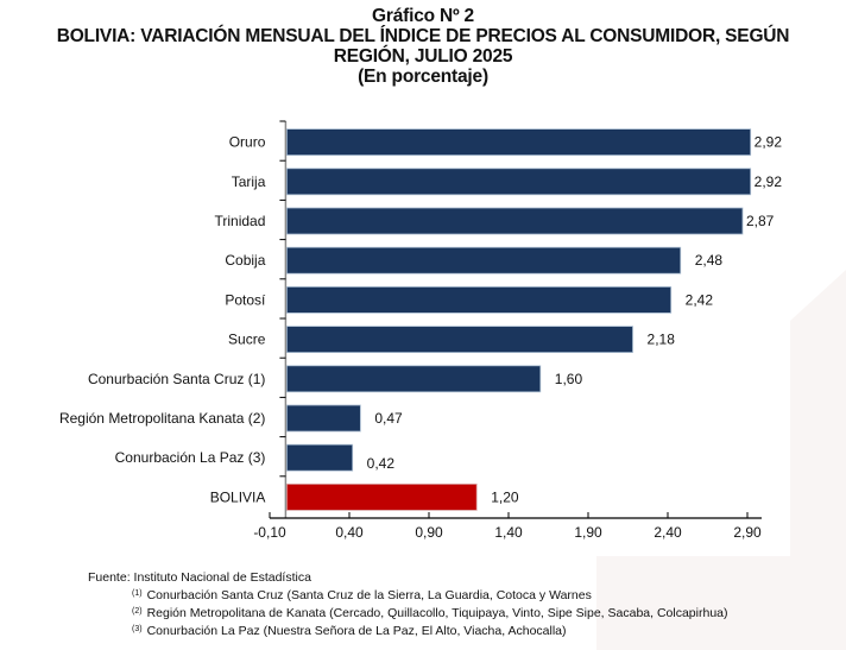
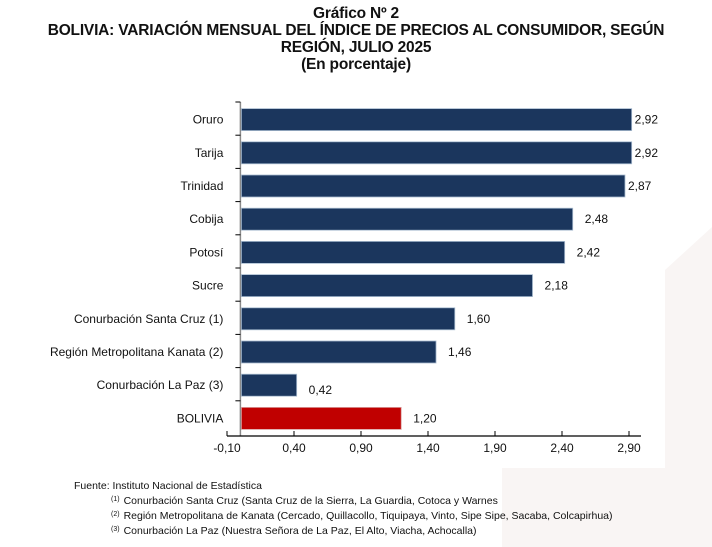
Región Metropolitana Kanata (2): 0,47 -> 1,46
